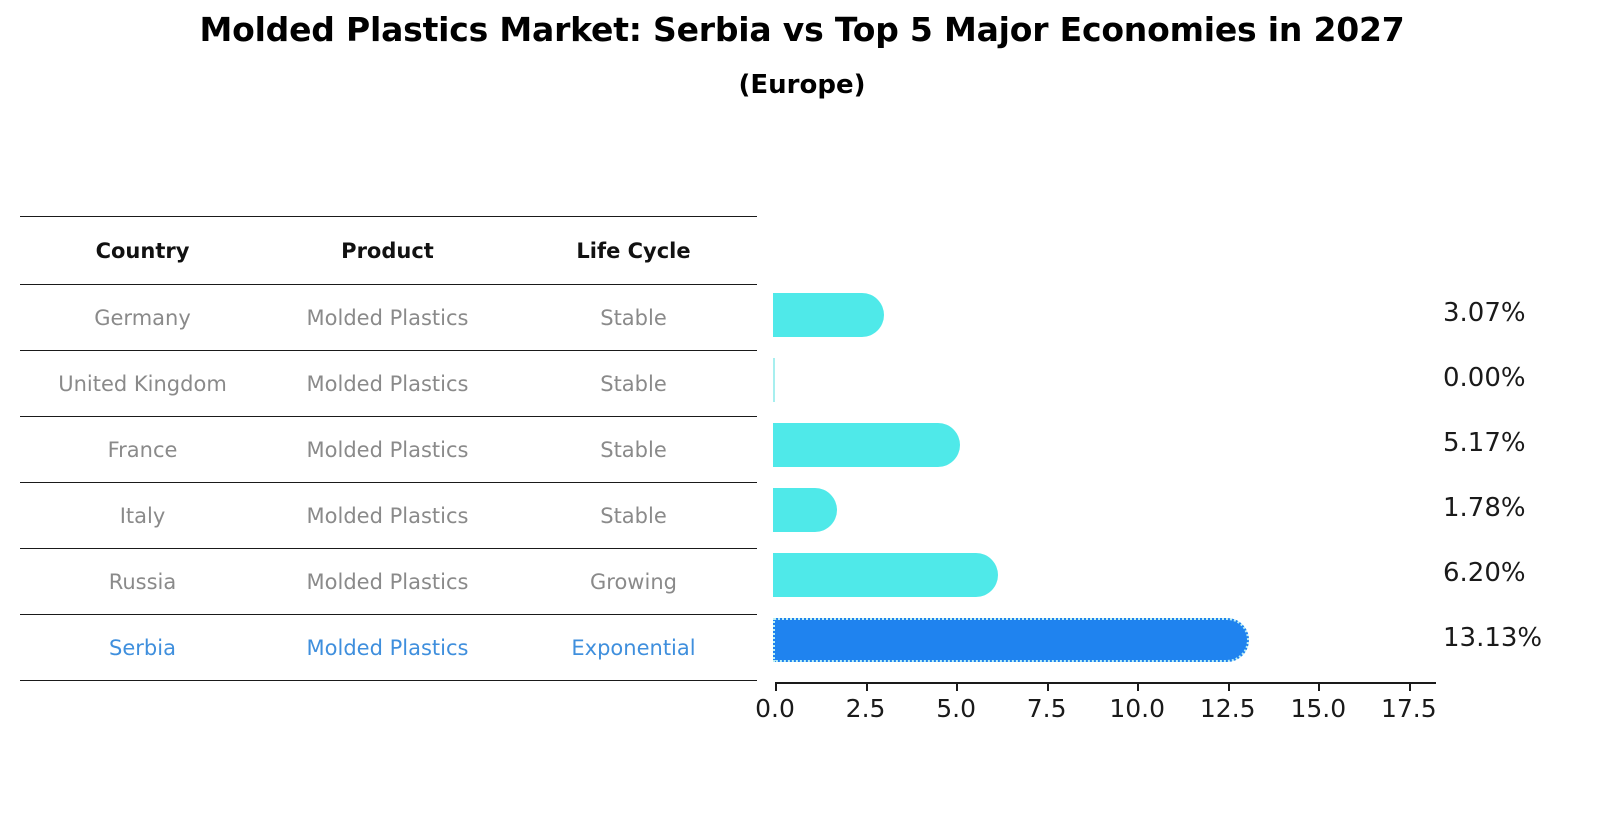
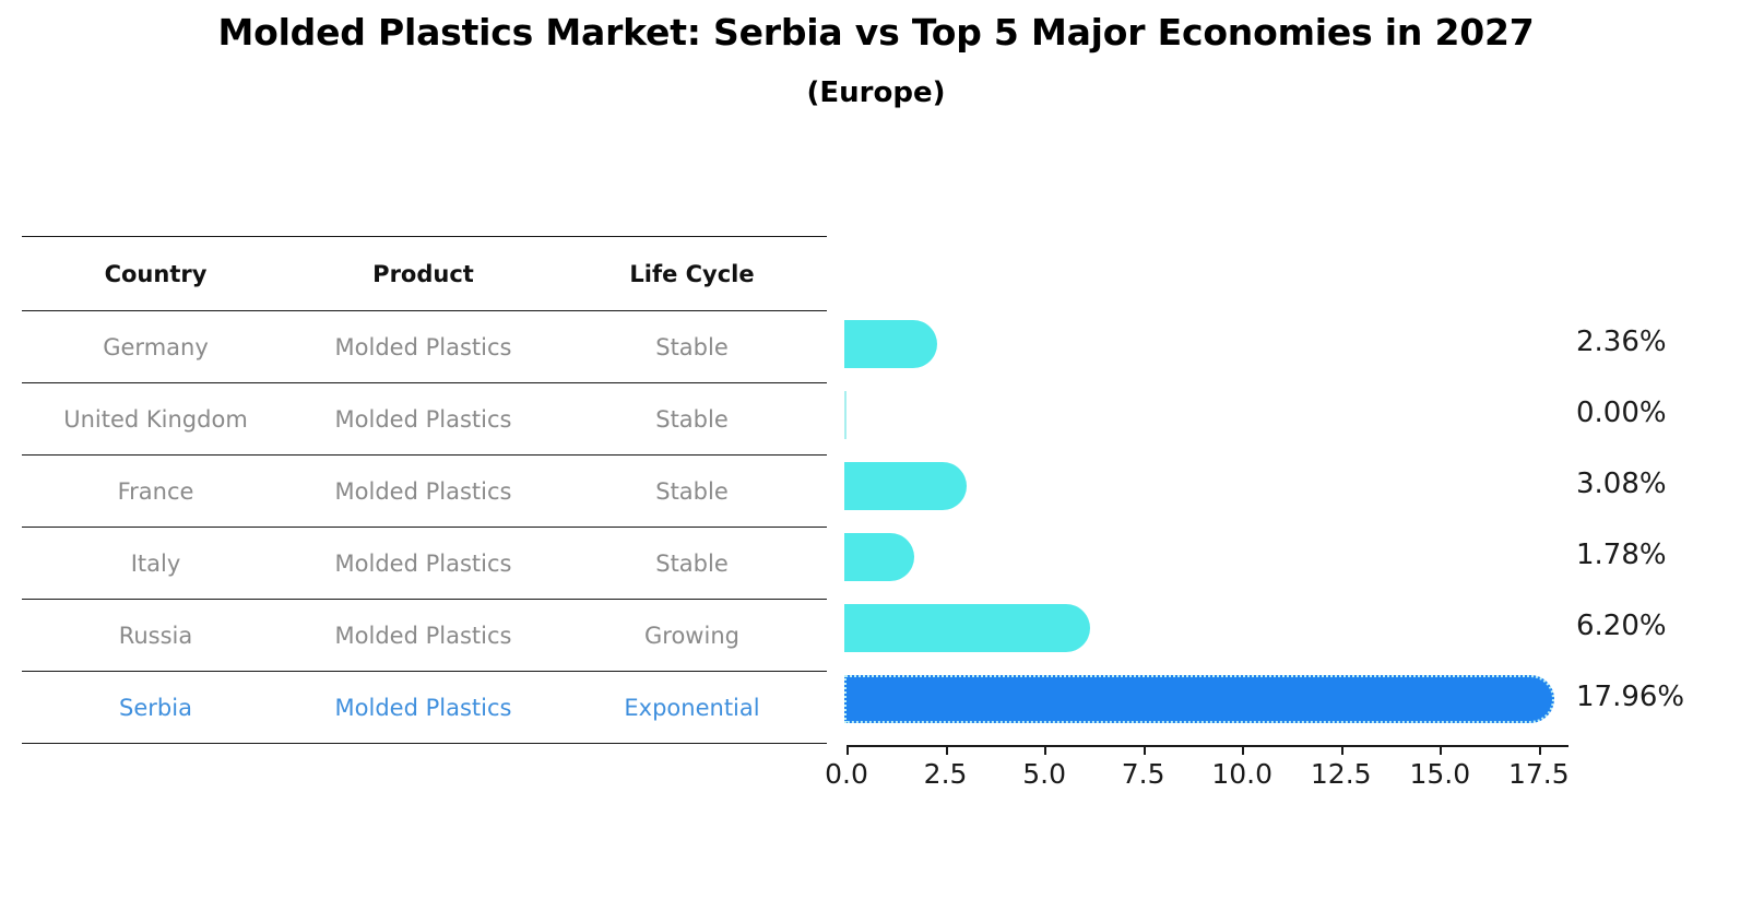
Germany: 3.07% -> 2.36%
France: 5.17% -> 3.08%
Serbia: 13.13% -> 17.96%
